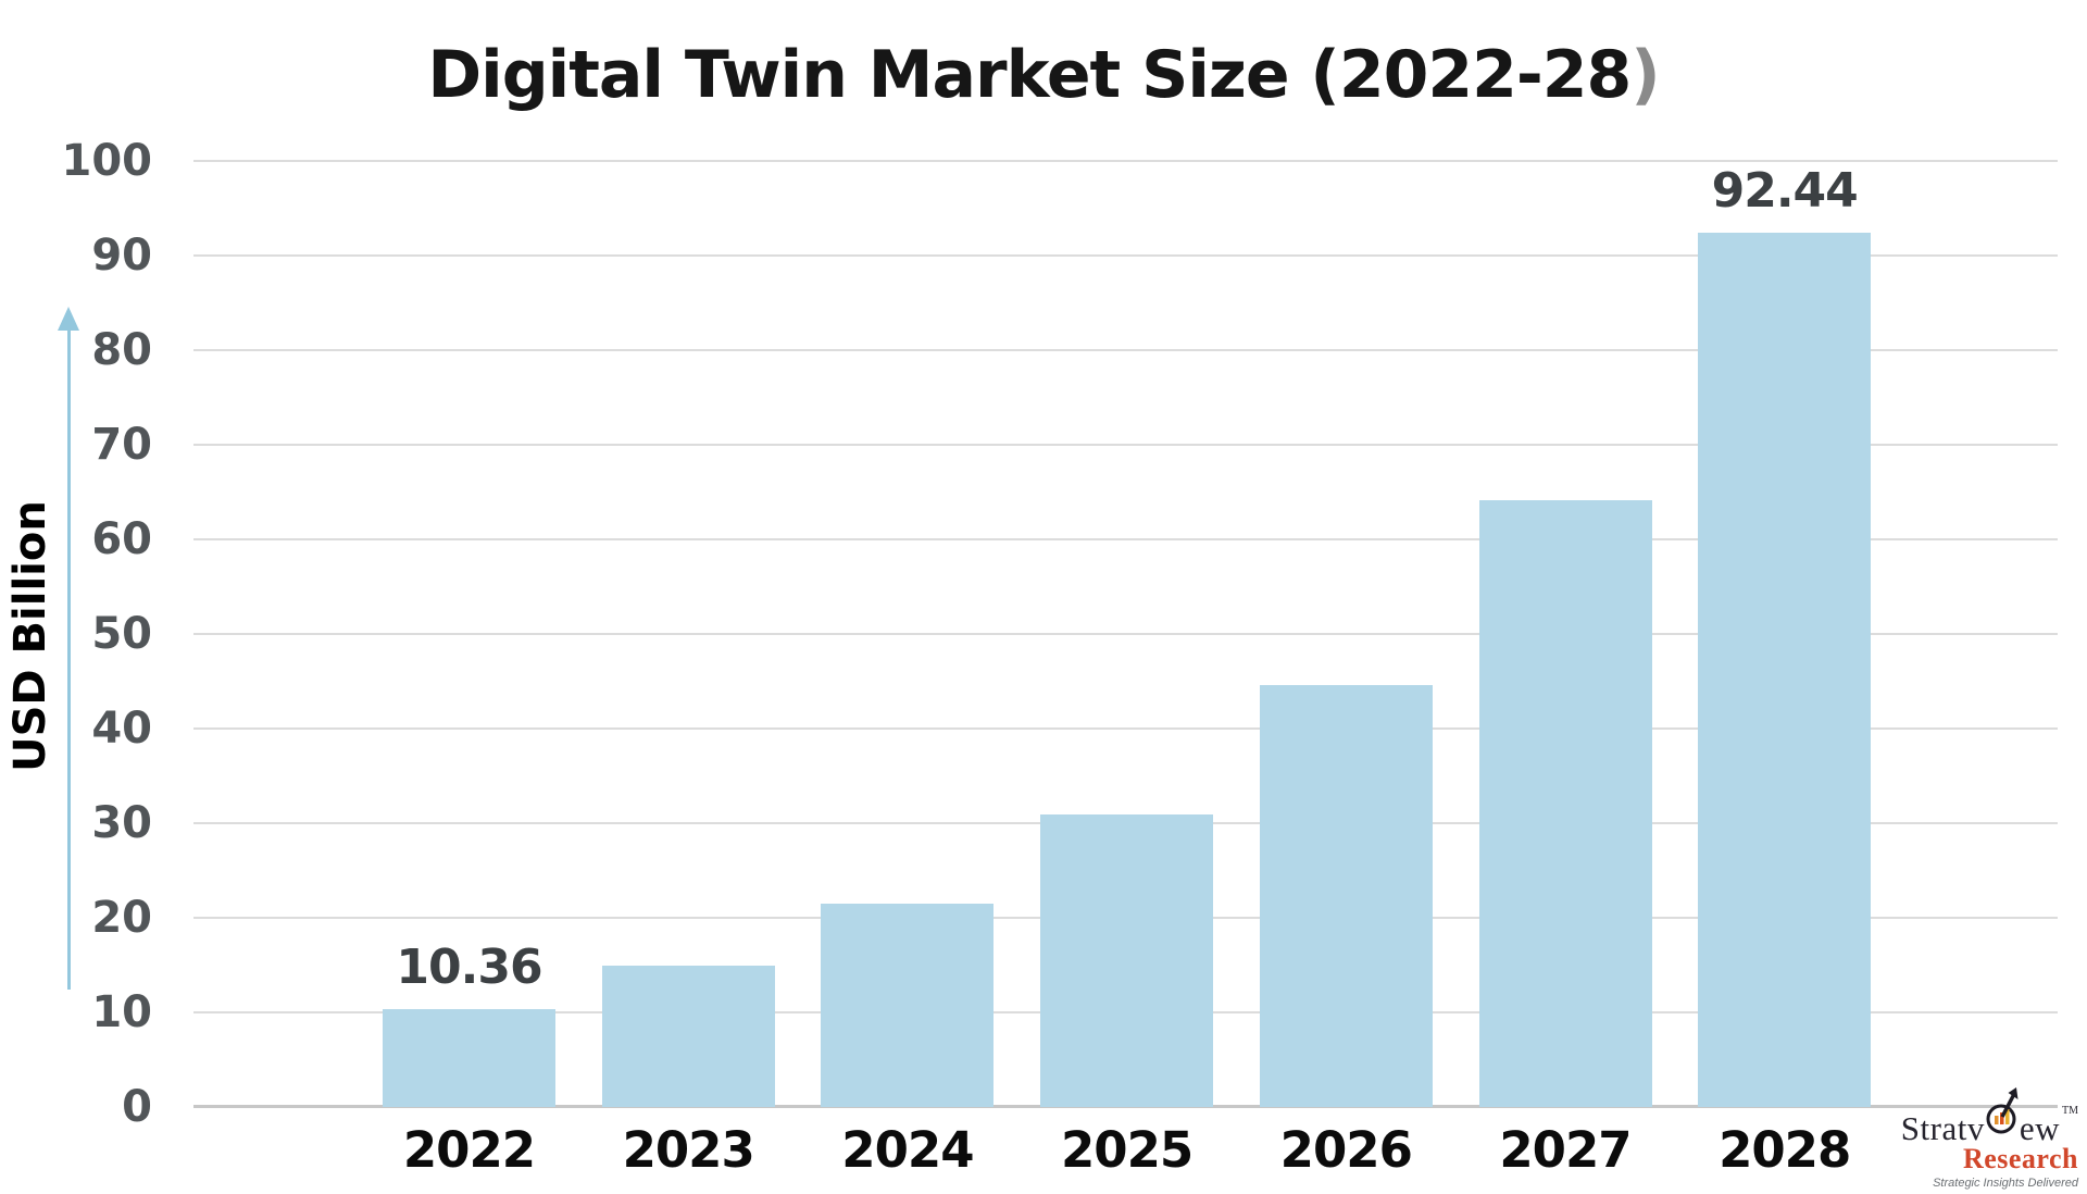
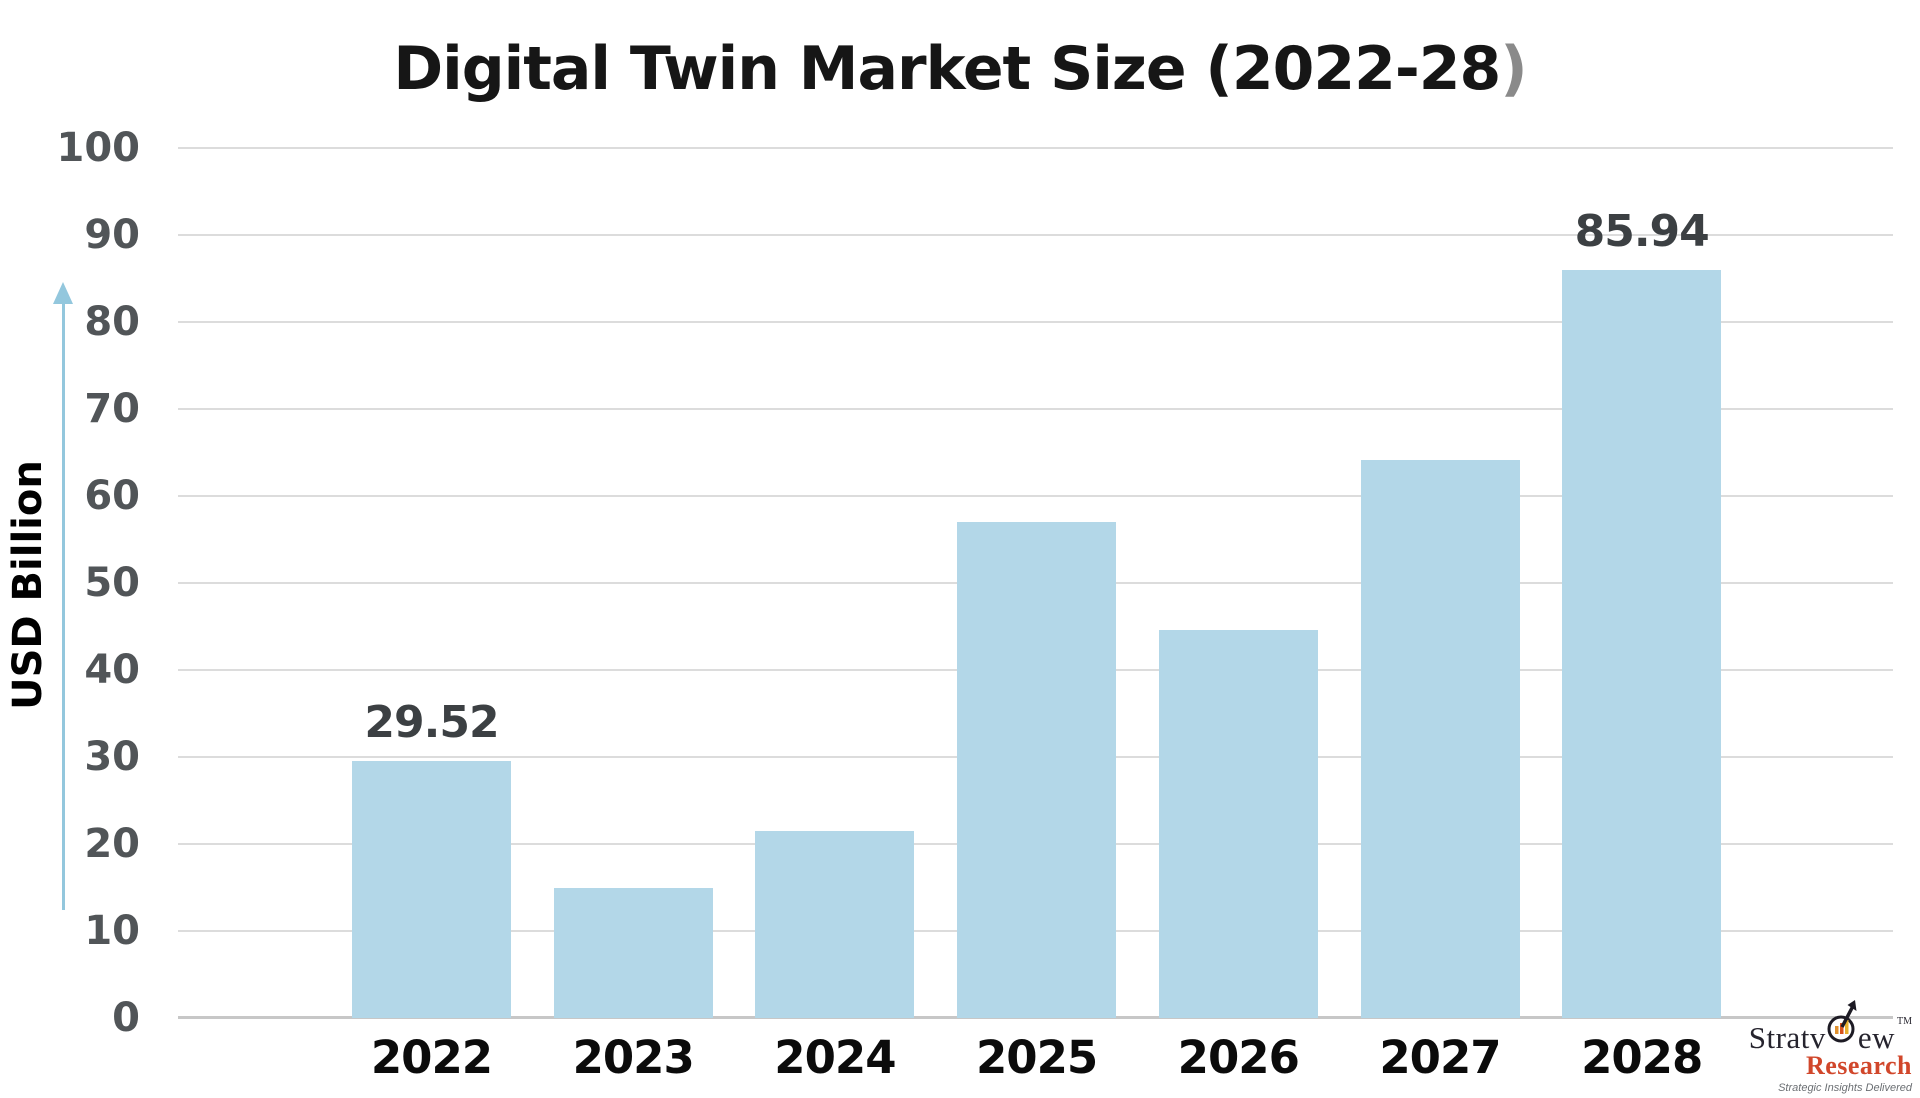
2022: 10.36 -> 29.52
2025: 31 -> 57
2028: 92.44 -> 85.94
